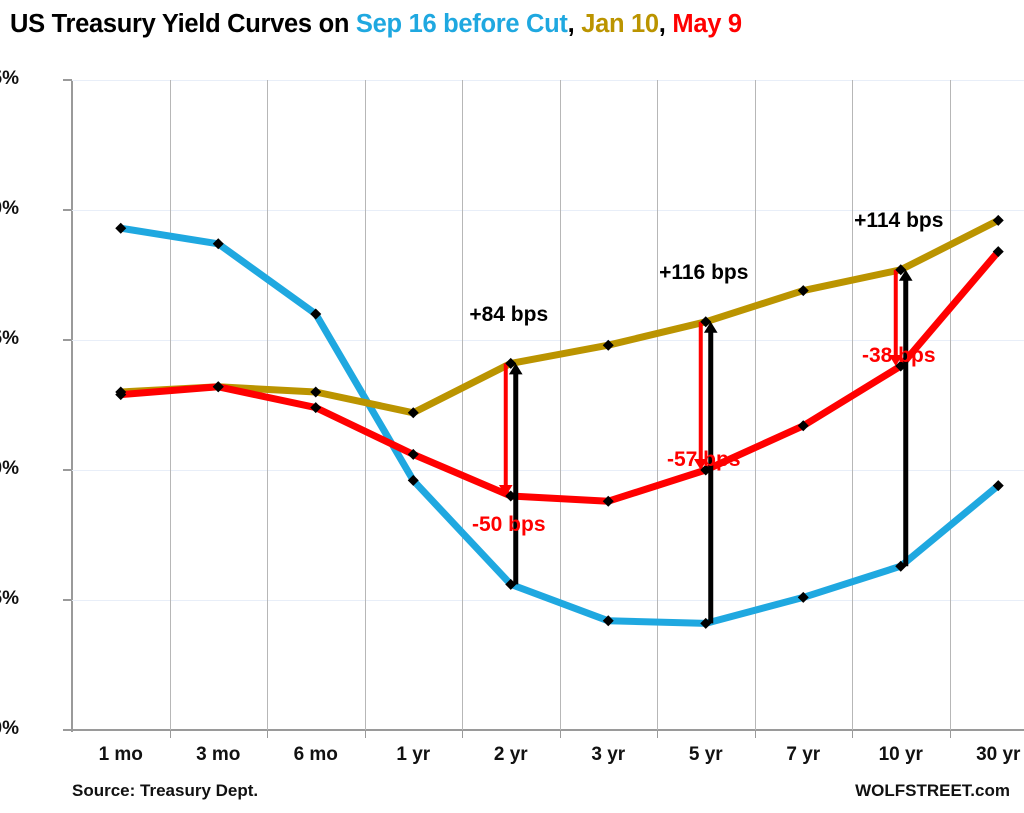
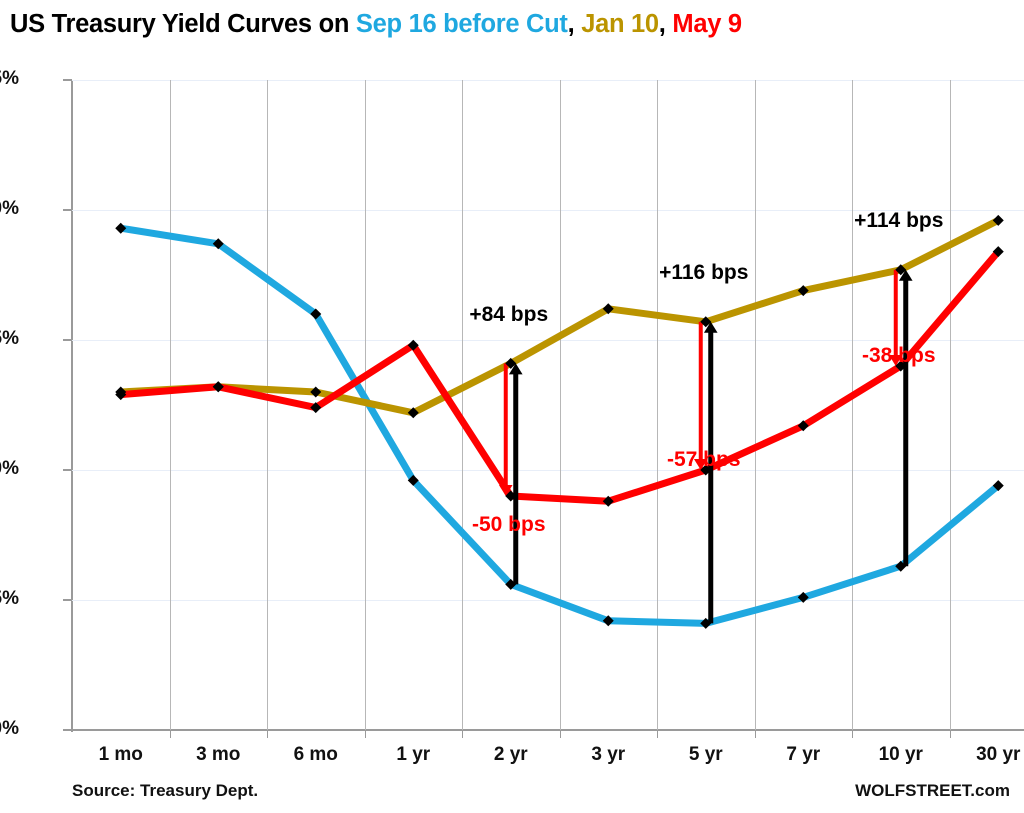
May 9/1 yr: 4.06% -> 4.48%
Jan 10/3 yr: 4.48% -> 4.62%
